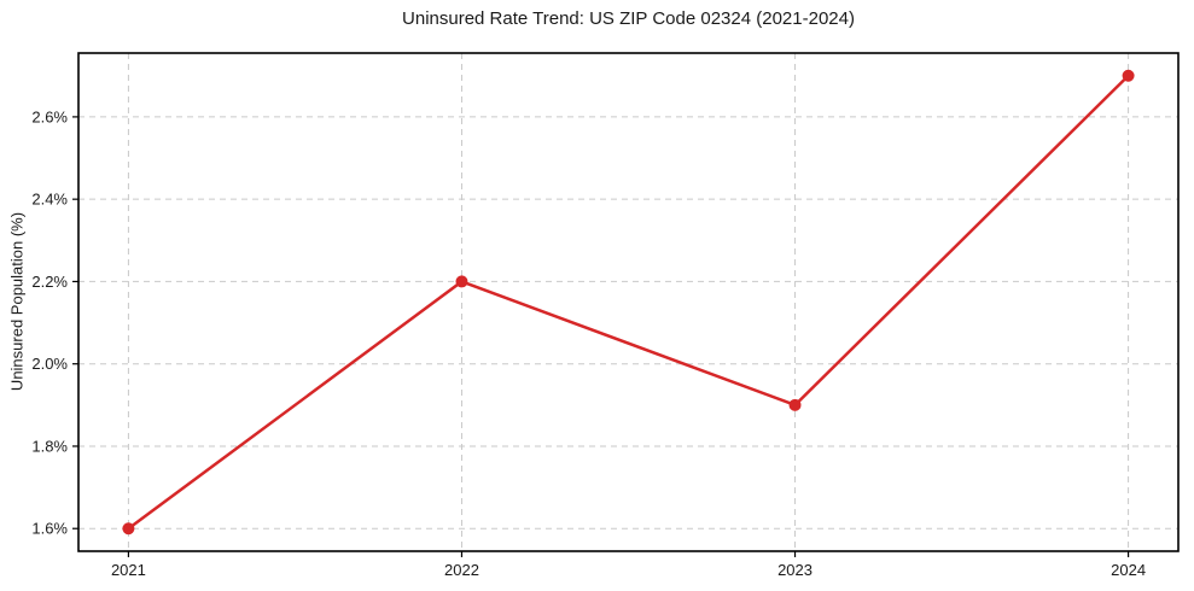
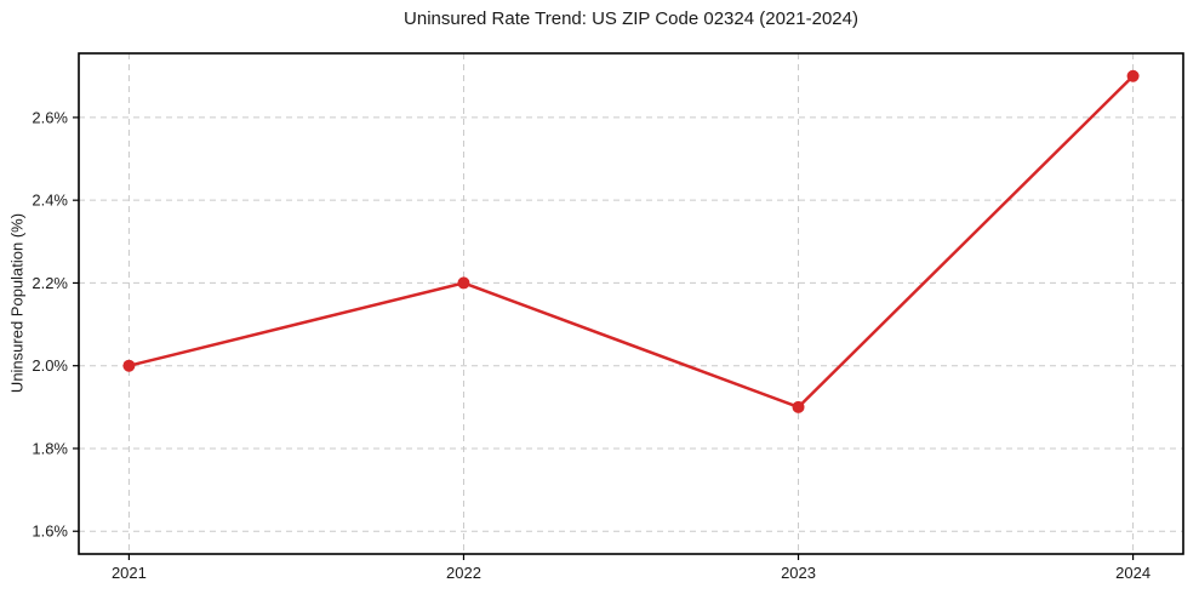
2021: 1.6% -> 2.0%
